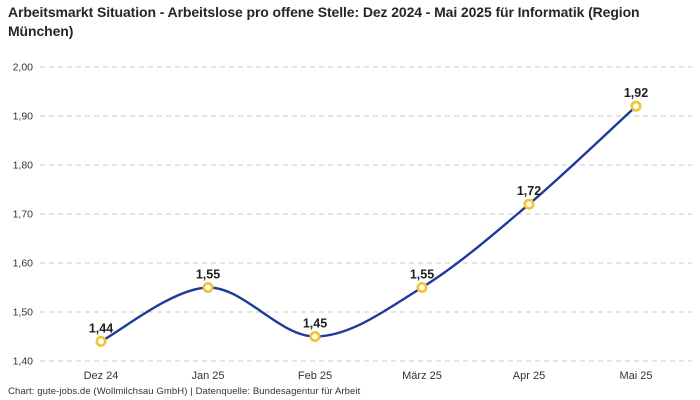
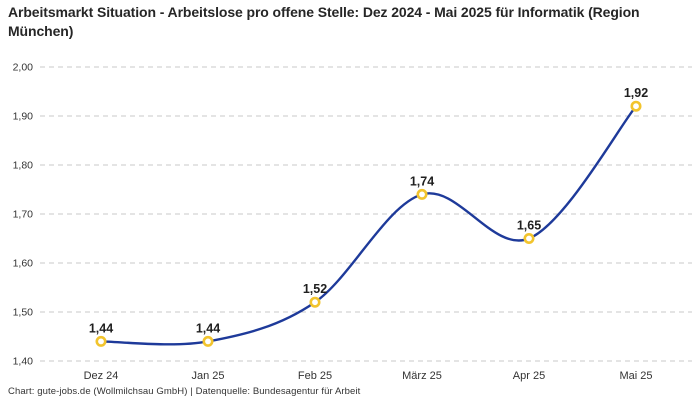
Jan 25: 1,55 -> 1,44
Feb 25: 1,45 -> 1,52
März 25: 1,55 -> 1,74
Apr 25: 1,72 -> 1,65
